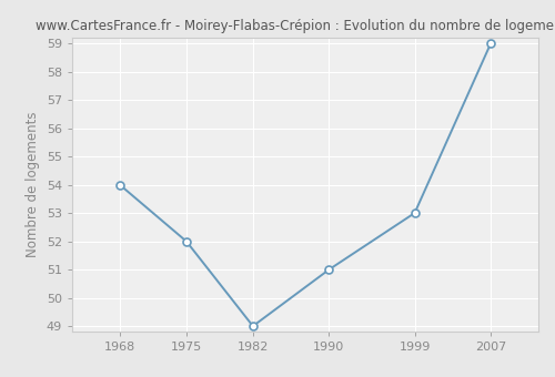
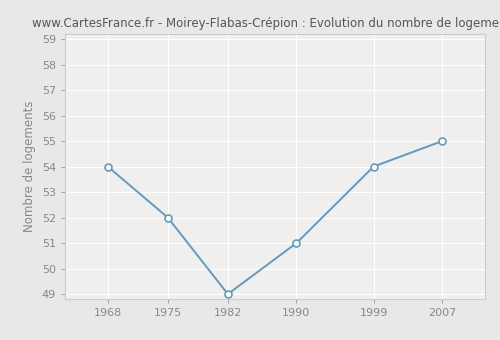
1999: 53 -> 54
2007: 59 -> 55
